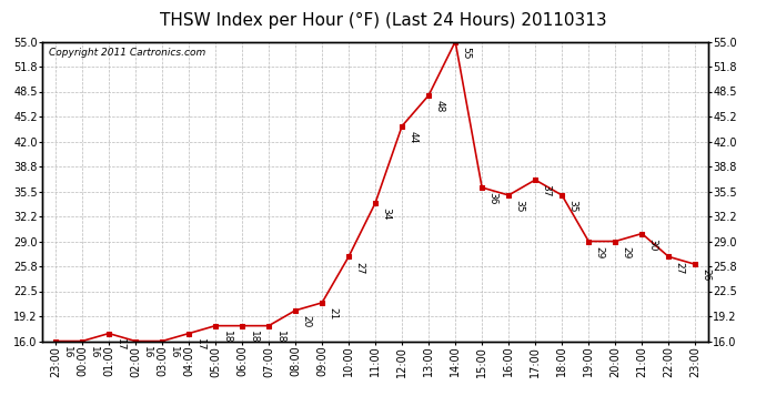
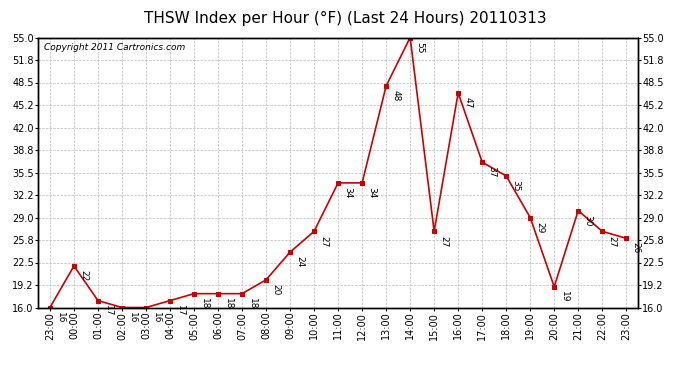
00:00: 16 -> 22
09:00: 21 -> 24
12:00: 44 -> 34
15:00: 36 -> 27
16:00: 35 -> 47
20:00: 29 -> 19
